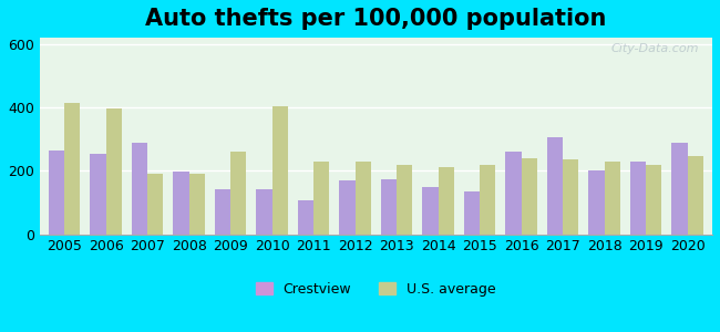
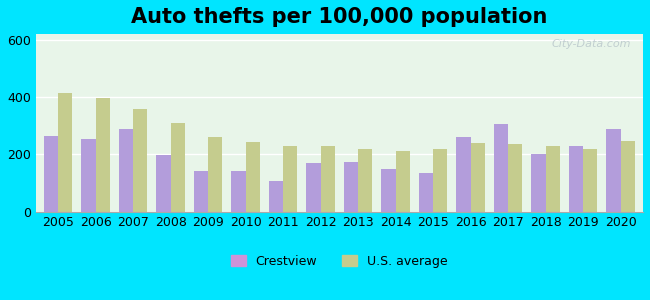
U.S. average/2007: 190 -> 358
U.S. average/2008: 190 -> 310
U.S. average/2010: 405 -> 243
